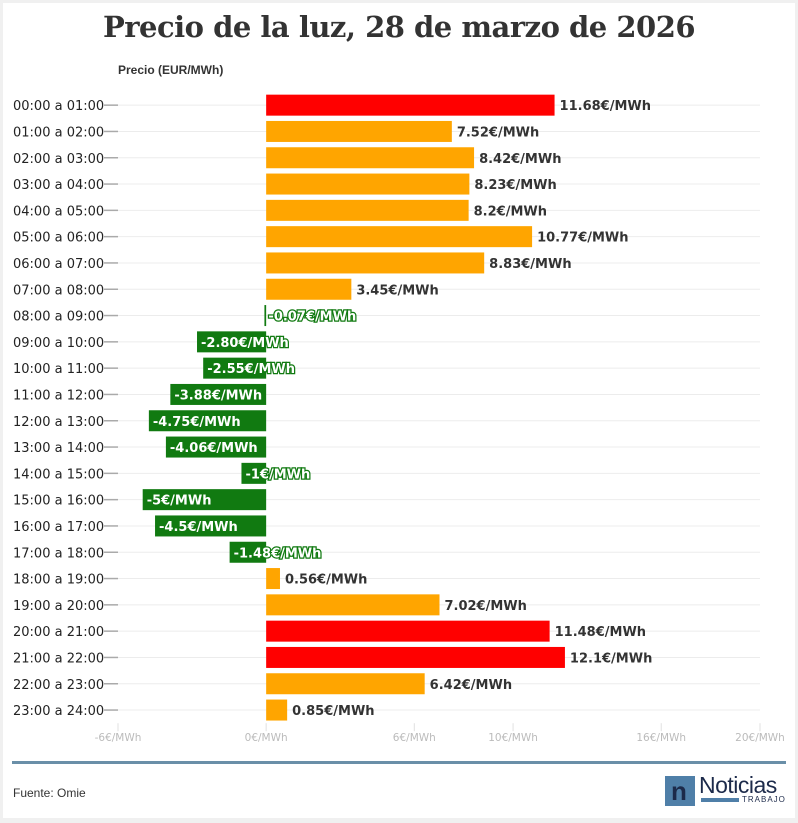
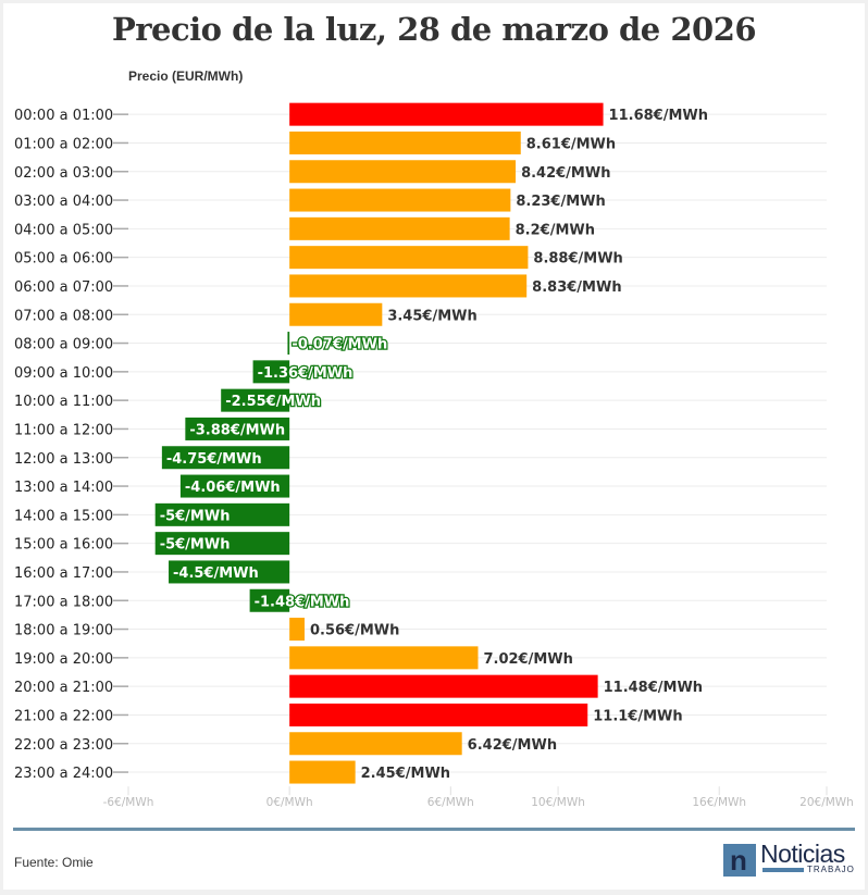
01:00 a 02:00: 7.52 -> 8.61
05:00 a 06:00: 10.77 -> 8.88
09:00 a 10:00: -2.80 -> -1.36
14:00 a 15:00: -1 -> -5
21:00 a 22:00: 12.1 -> 11.1
23:00 a 24:00: 0.85 -> 2.45
